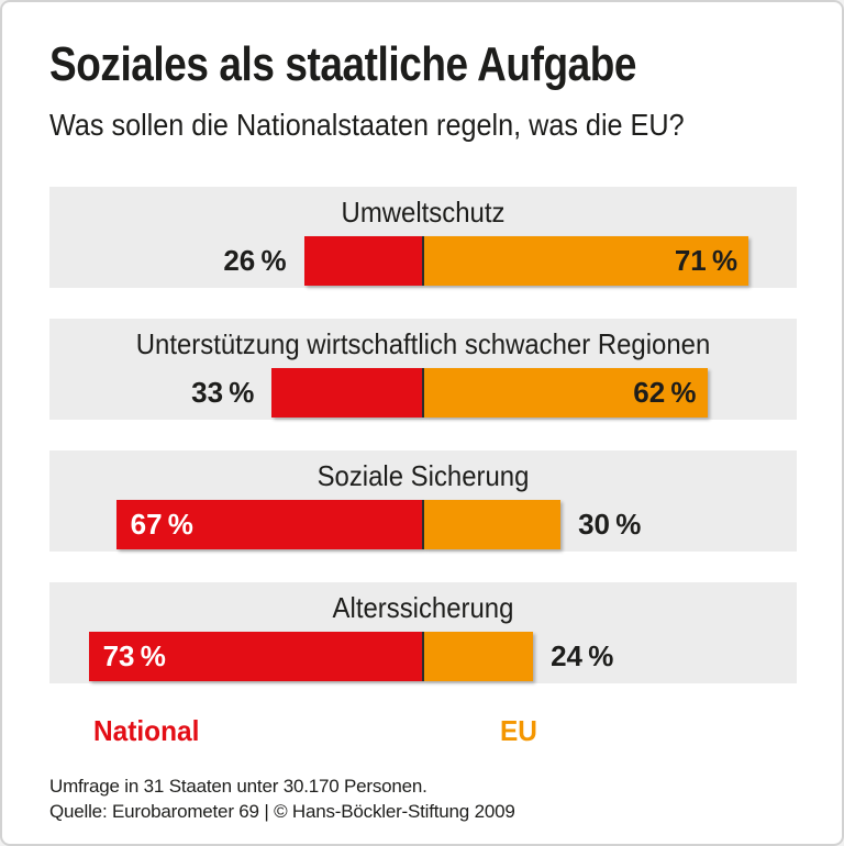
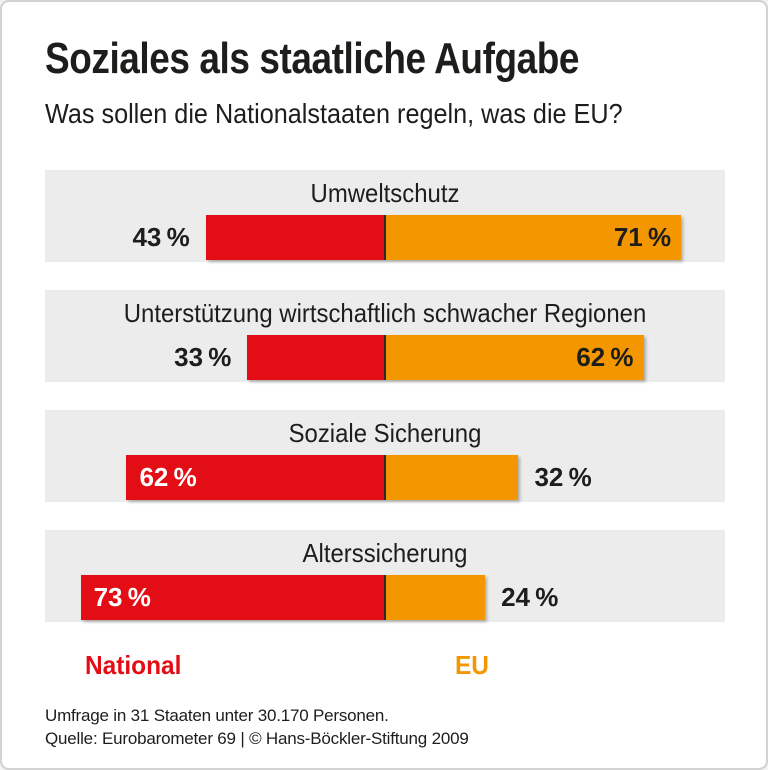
National/Umweltschutz: 26 -> 43
National/Soziale Sicherung: 67 -> 62
EU/Soziale Sicherung: 30 -> 32
